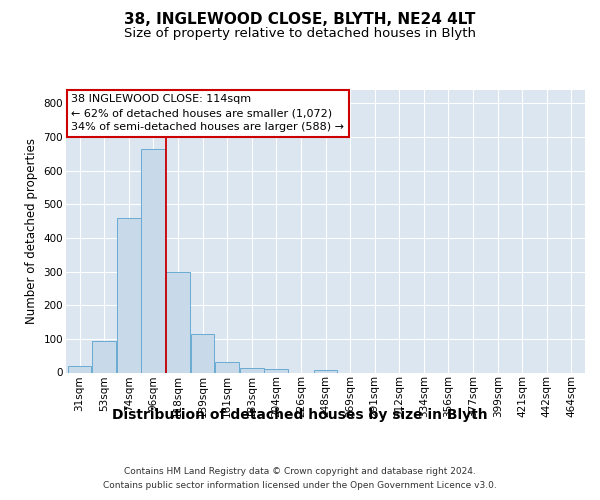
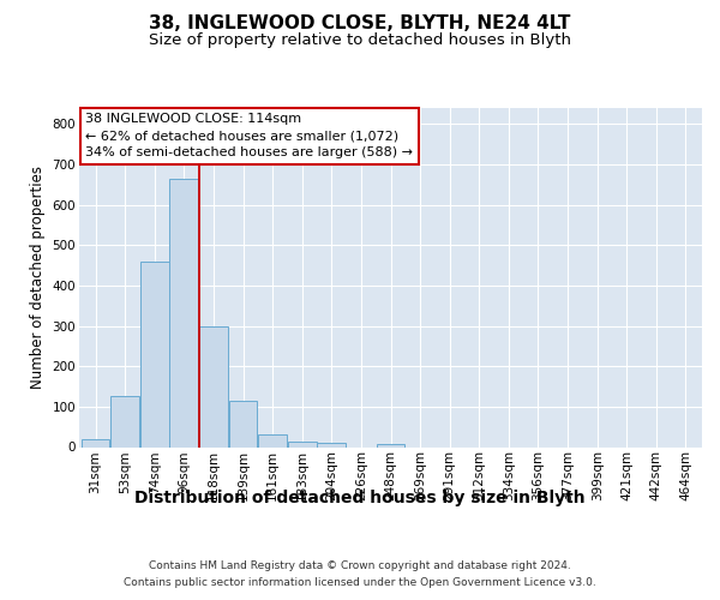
53sqm: 95 -> 125
